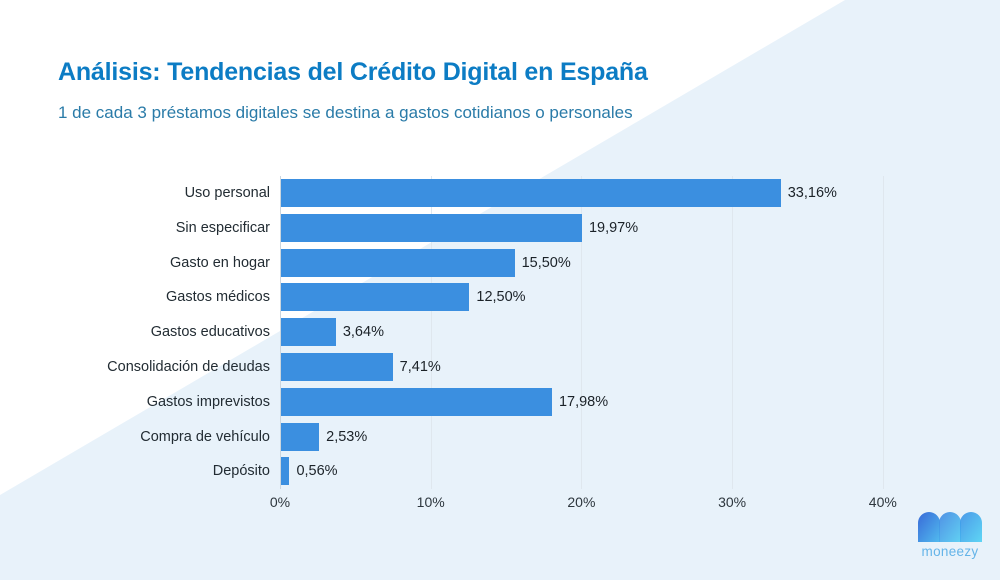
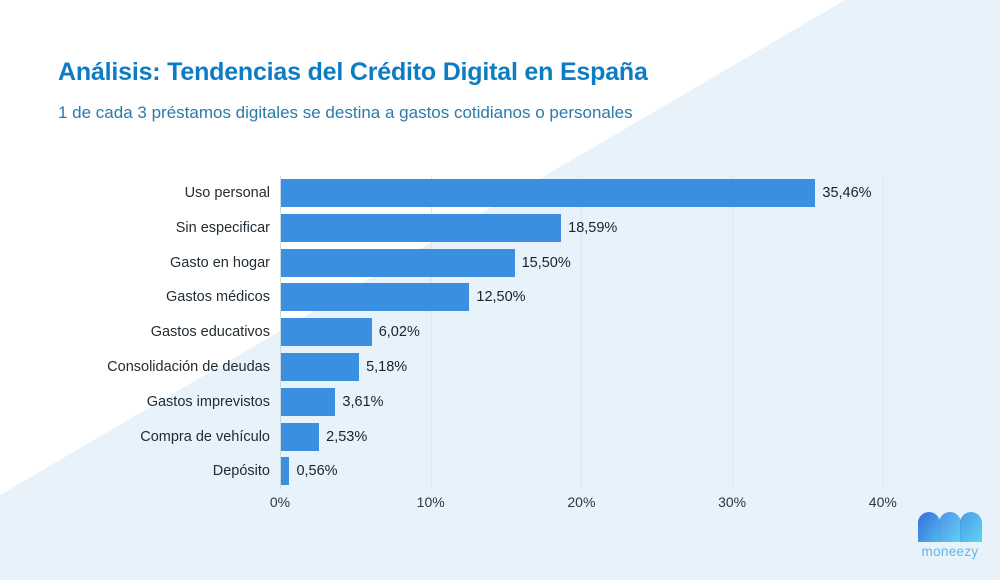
Uso personal: 33,16% -> 35,46%
Sin especificar: 19,97% -> 18,59%
Gastos educativos: 3,64% -> 6,02%
Consolidación de deudas: 7,41% -> 5,18%
Gastos imprevistos: 17,98% -> 3,61%
